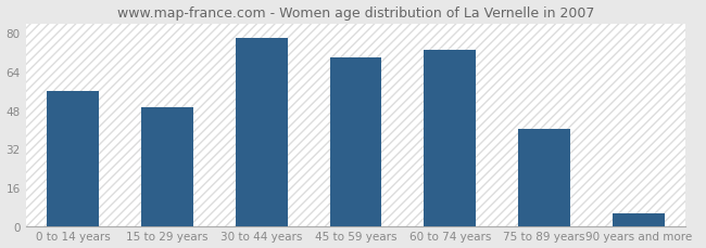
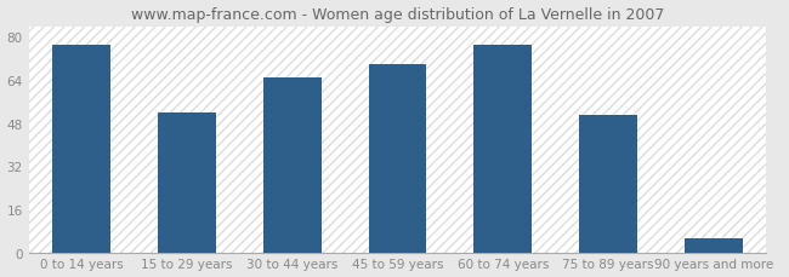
0 to 14 years: 56 -> 77
15 to 29 years: 49 -> 52
30 to 44 years: 78 -> 65
60 to 74 years: 73 -> 77
75 to 89 years: 40 -> 51
